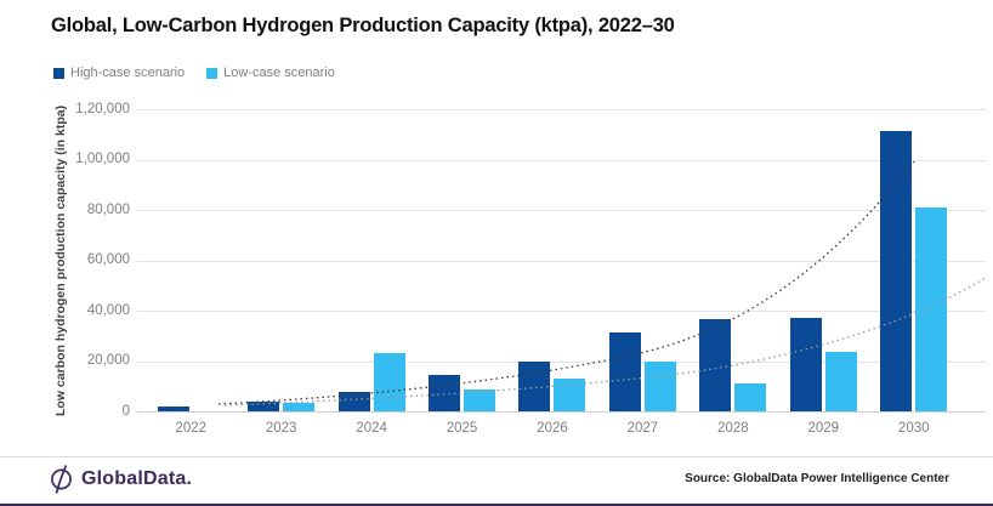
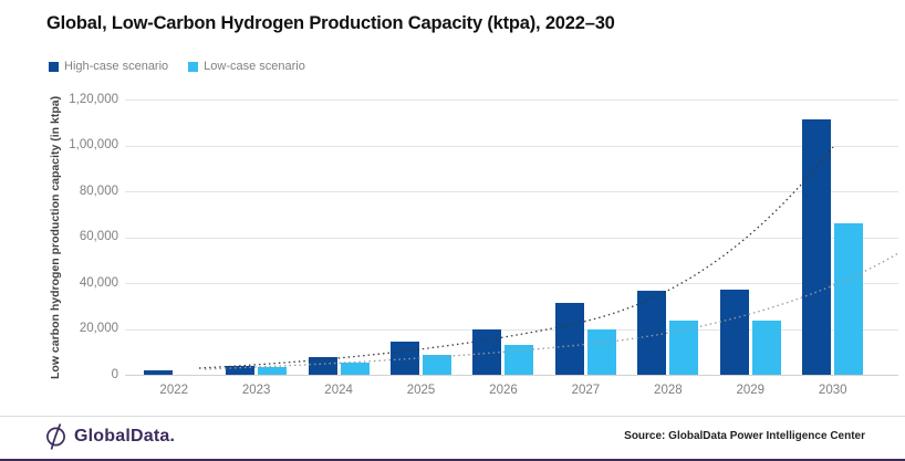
Low-case scenario/2024: 23000 -> 6000
Low-case scenario/2028: 11000 -> 24000
Low-case scenario/2030: 81000 -> 66000
